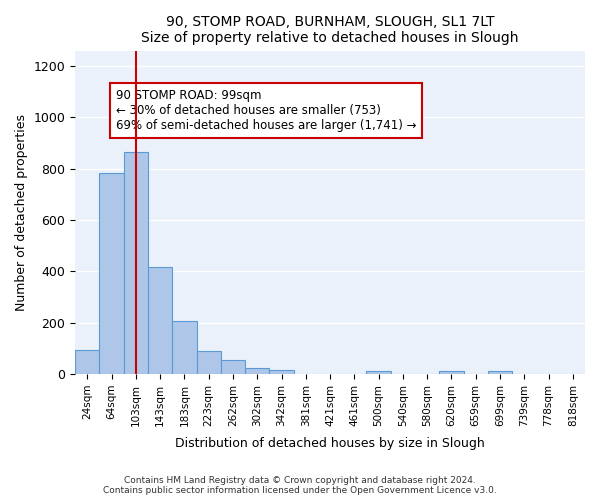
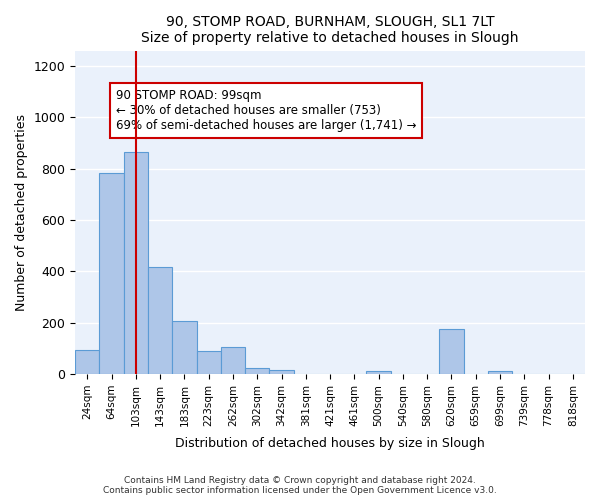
262sqm: 53 -> 105
620sqm: 13 -> 175
